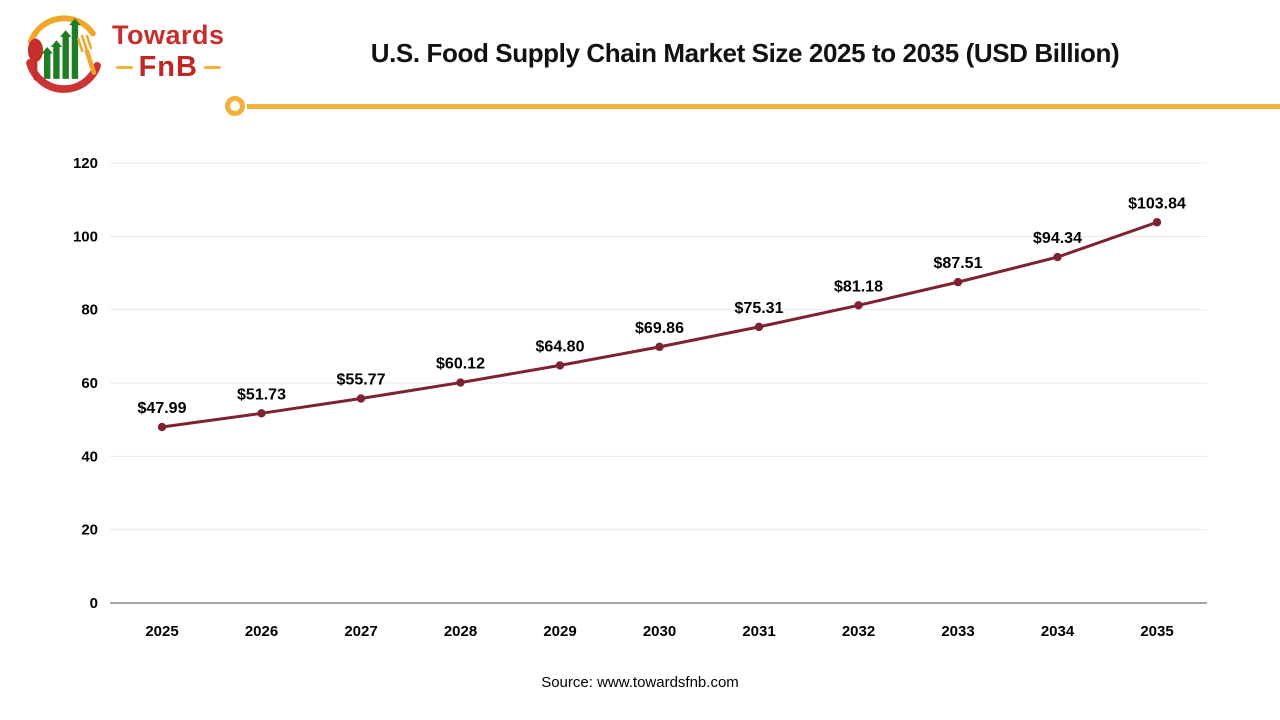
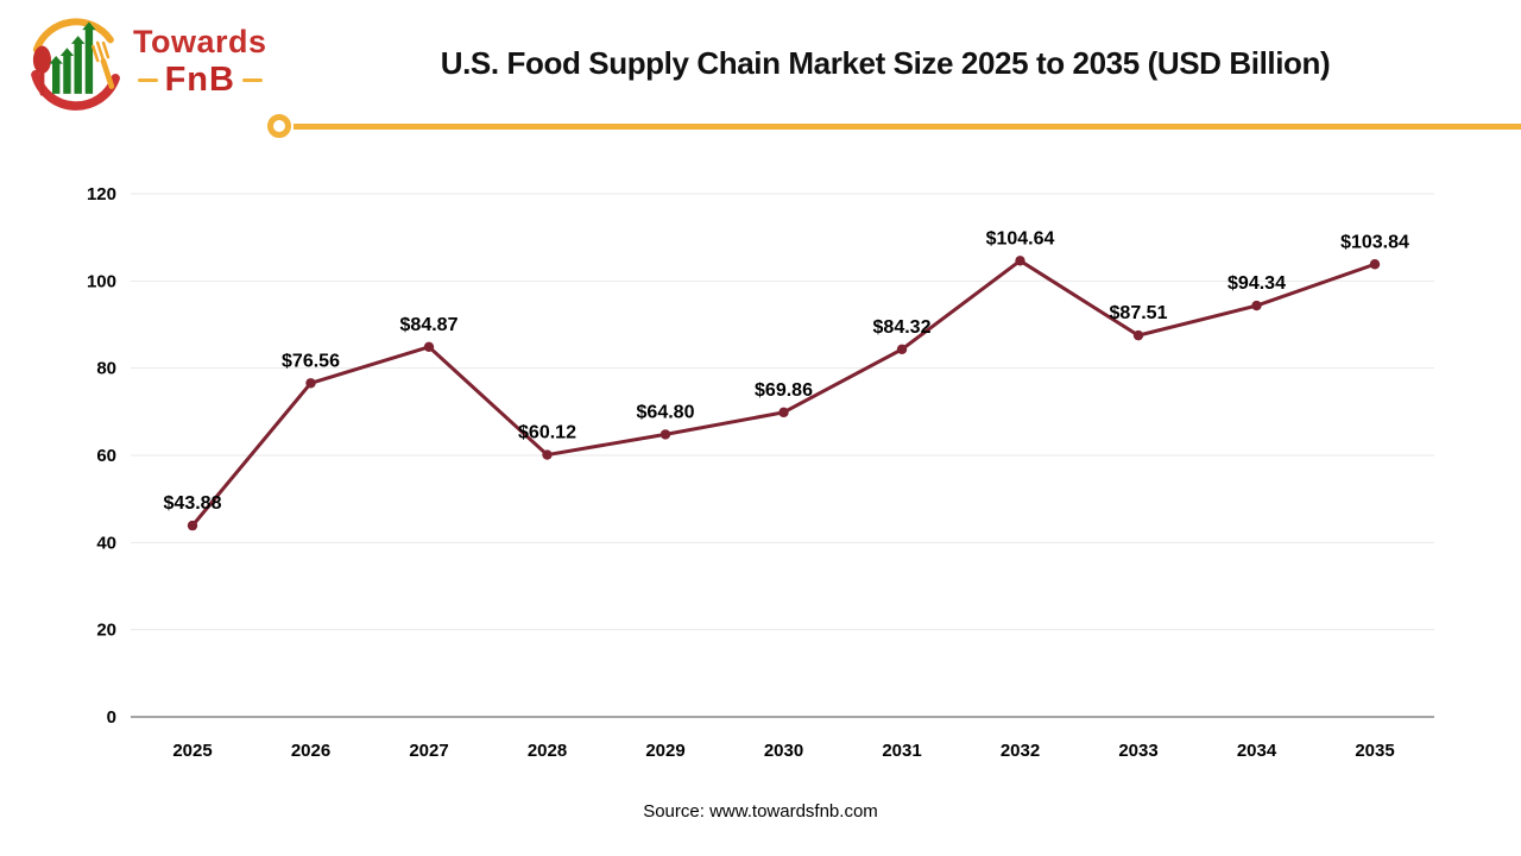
2025: $47.99 -> $43.88
2026: $51.73 -> $76.56
2027: $55.77 -> $84.87
2031: $75.31 -> $84.32
2032: $81.18 -> $104.64
